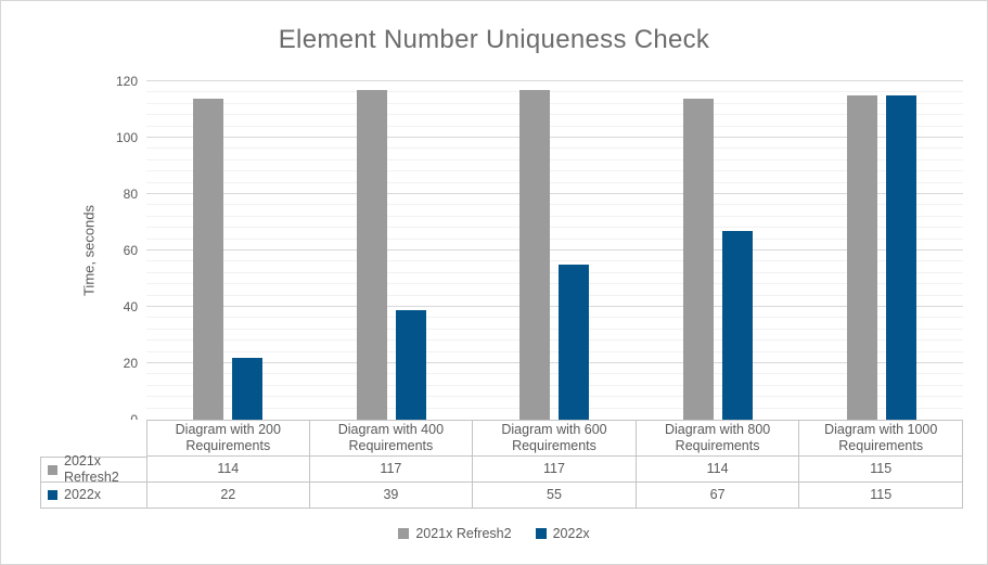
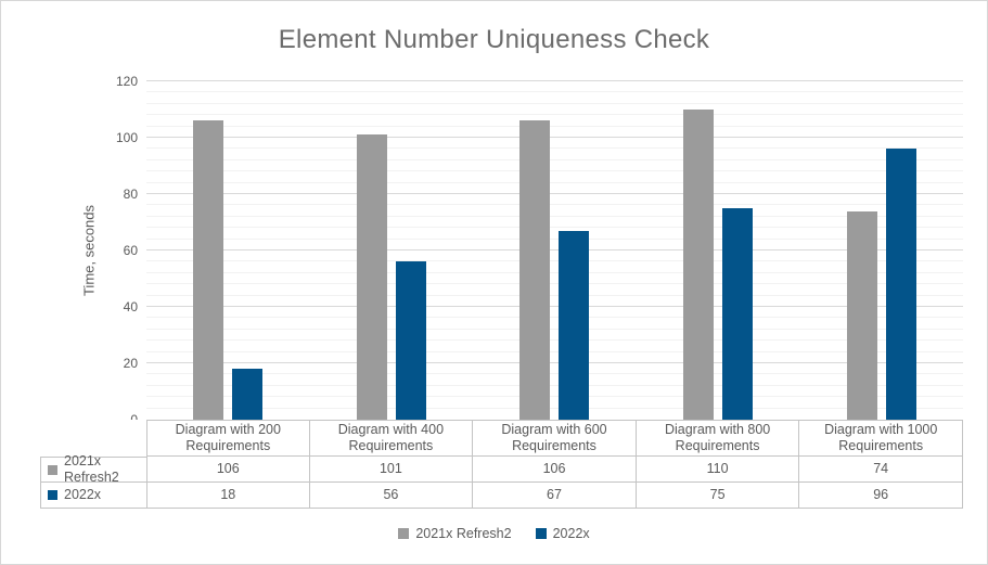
2021x Refresh2/Diagram with 200 Requirements: 114 -> 106
2022x/Diagram with 200 Requirements: 22 -> 18
2021x Refresh2/Diagram with 400 Requirements: 117 -> 101
2022x/Diagram with 400 Requirements: 39 -> 56
2021x Refresh2/Diagram with 600 Requirements: 117 -> 106
2022x/Diagram with 600 Requirements: 55 -> 67
2021x Refresh2/Diagram with 800 Requirements: 114 -> 110
2022x/Diagram with 800 Requirements: 67 -> 75
2021x Refresh2/Diagram with 1000 Requirements: 115 -> 74
2022x/Diagram with 1000 Requirements: 115 -> 96
